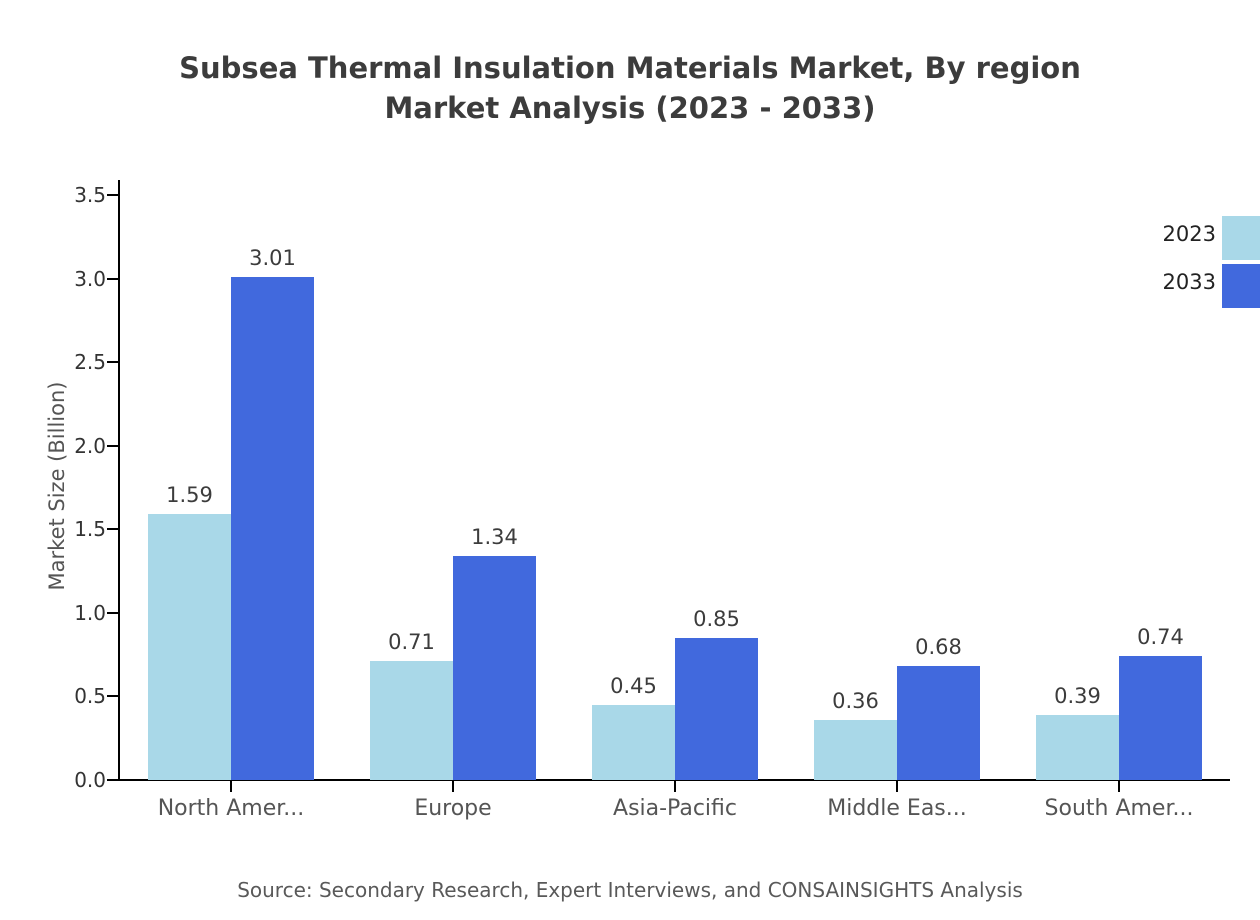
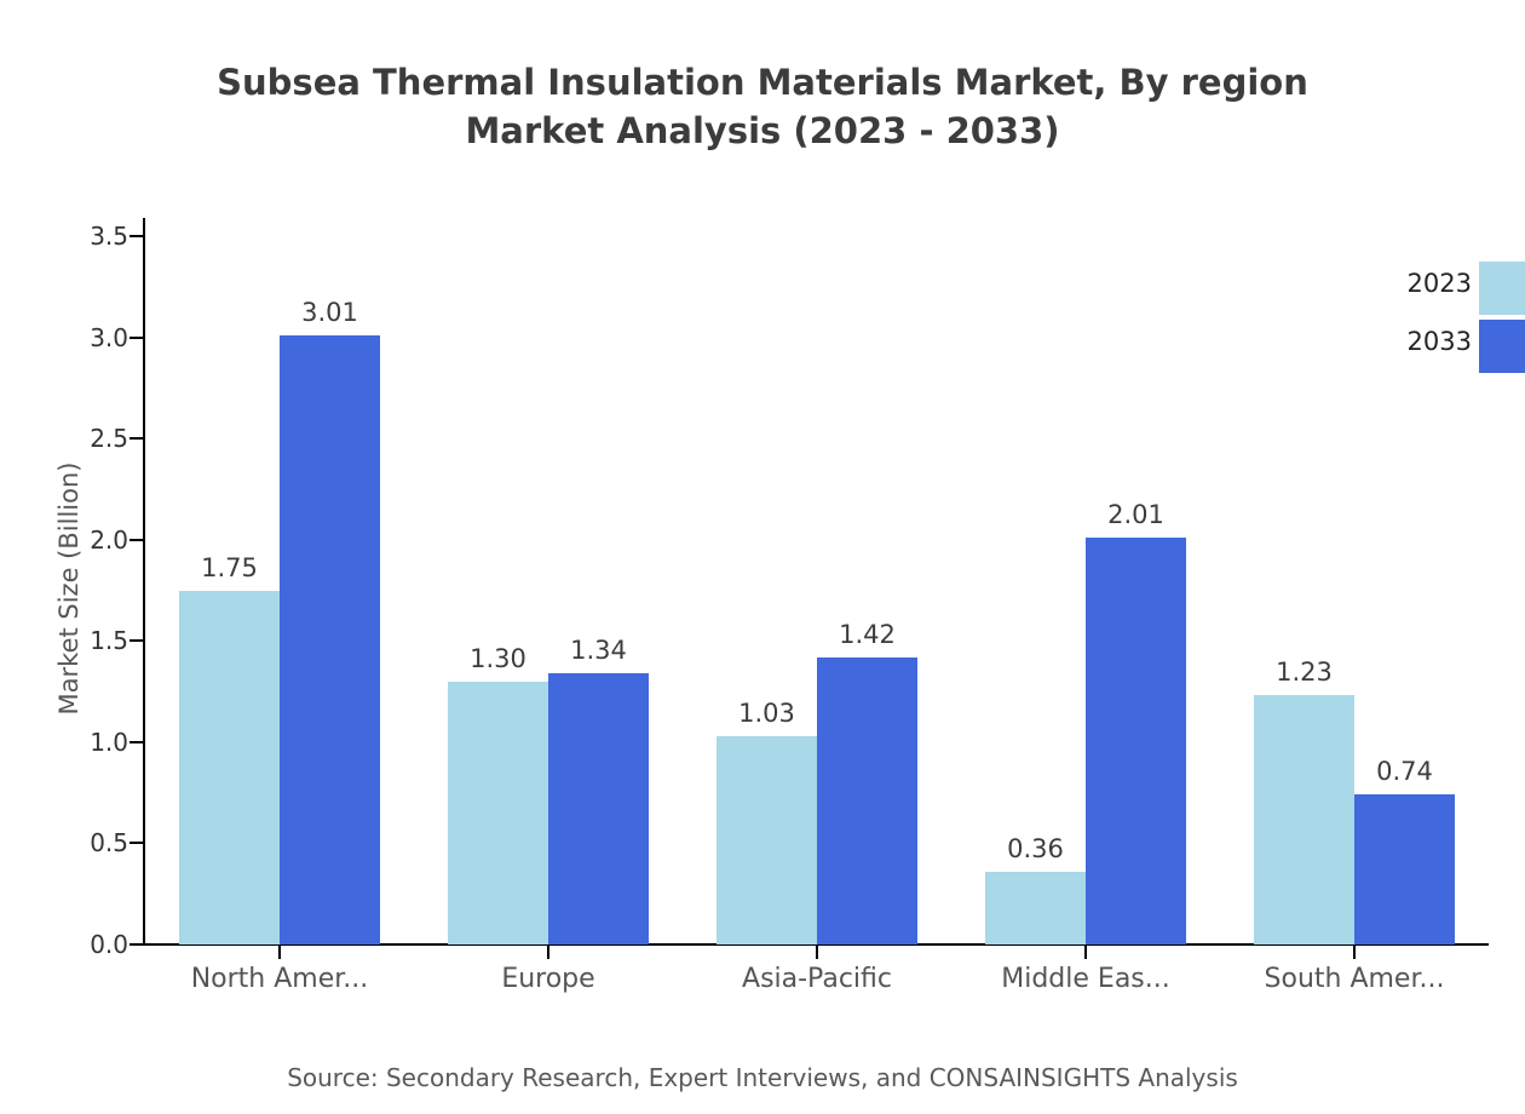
2023/North Amer...: 1.59 -> 1.75
2023/Europe: 0.71 -> 1.30
2023/Asia-Pacific: 0.45 -> 1.03
2033/Asia-Pacific: 0.85 -> 1.42
2033/Middle Eas...: 0.68 -> 2.01
2023/South Amer...: 0.39 -> 1.23
